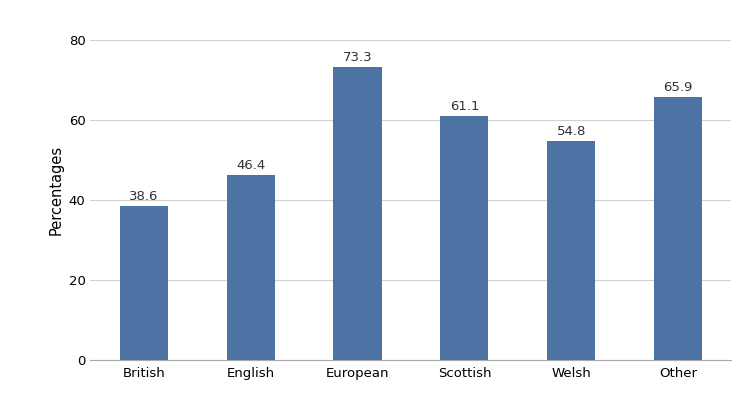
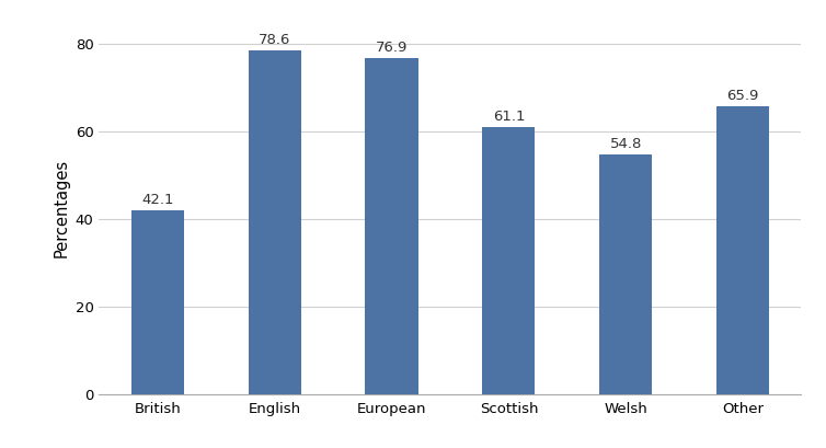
British: 38.6 -> 42.1
English: 46.4 -> 78.6
European: 73.3 -> 76.9
